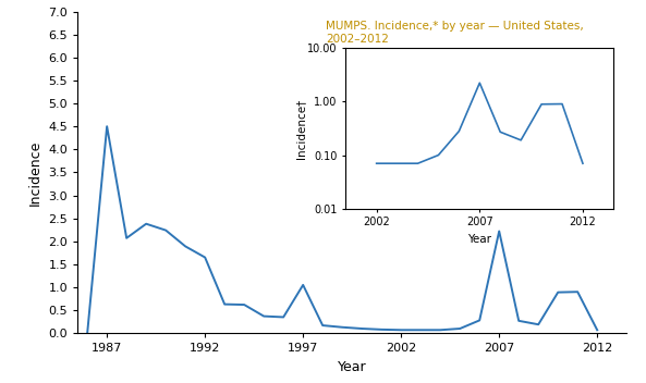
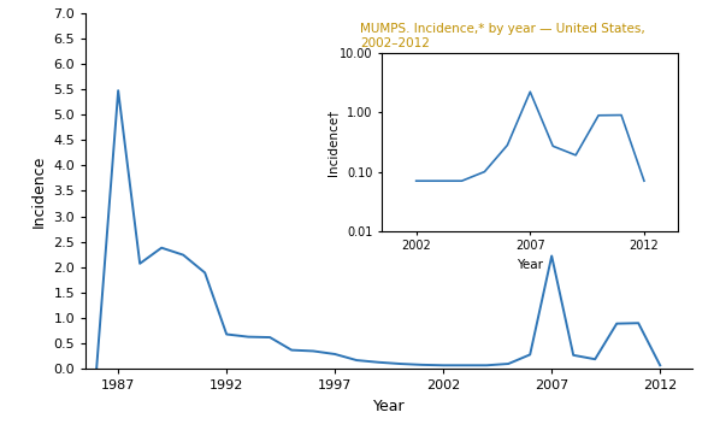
1987: 4.50 -> 5.47
1992: 1.65 -> 0.68
1997: 1.05 -> 0.29
